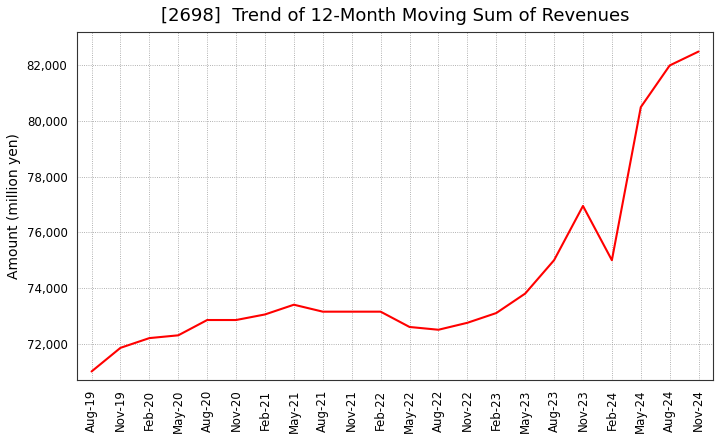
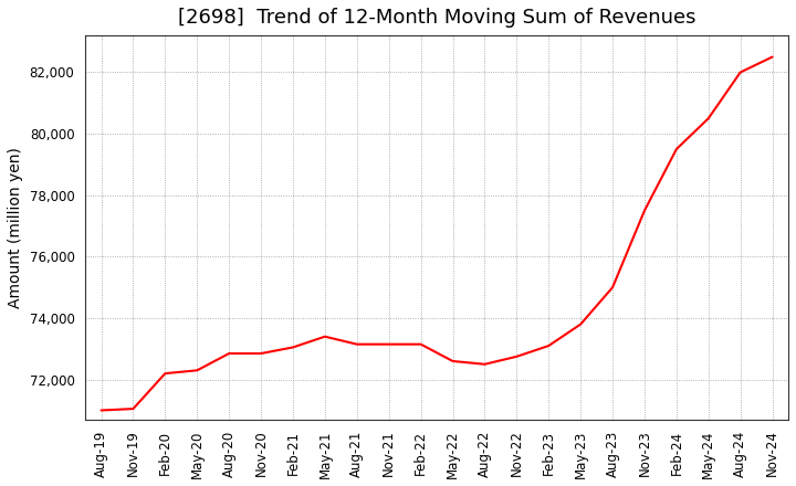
Nov-19: 71,850 -> 71,050
Nov-23: 76,950 -> 77,500
Feb-24: 75,000 -> 79,500
